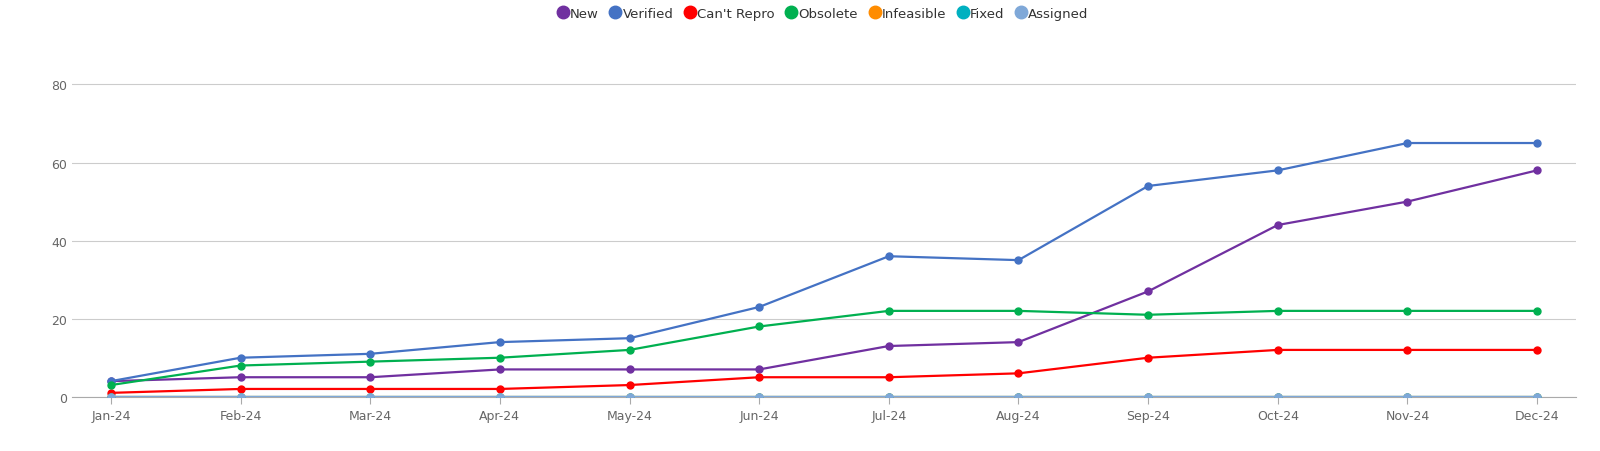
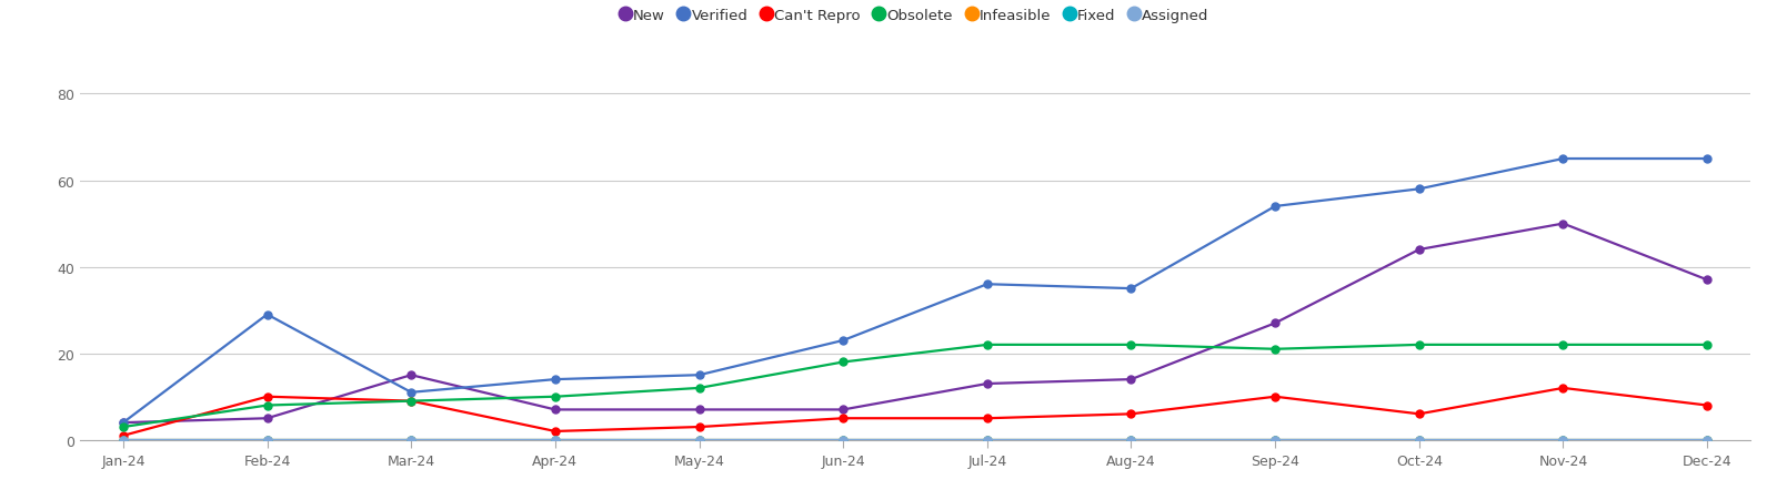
Verified/Feb-24: 10 -> 29
Can't Repro/Feb-24: 2 -> 10
New/Mar-24: 5 -> 15
Can't Repro/Mar-24: 2 -> 9
Can't Repro/Oct-24: 12 -> 6
New/Dec-24: 58 -> 37
Can't Repro/Dec-24: 12 -> 8
